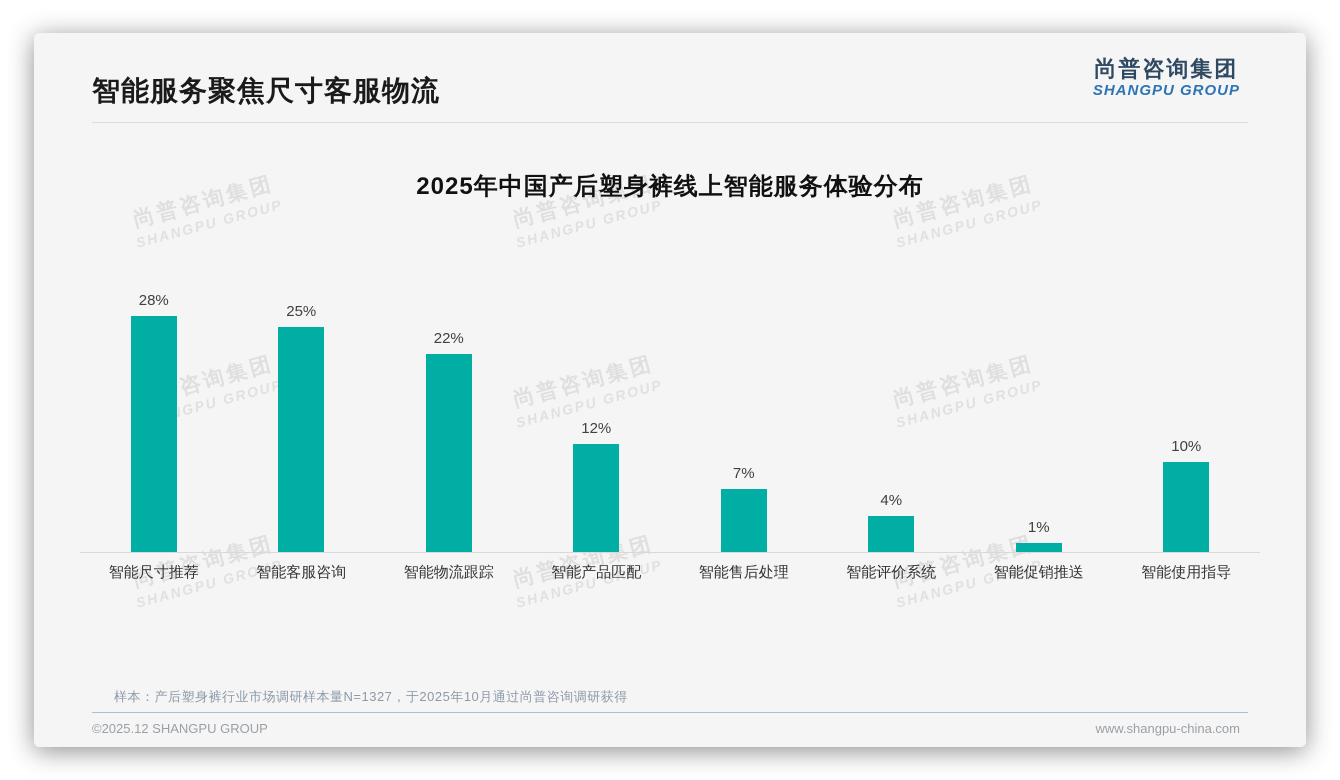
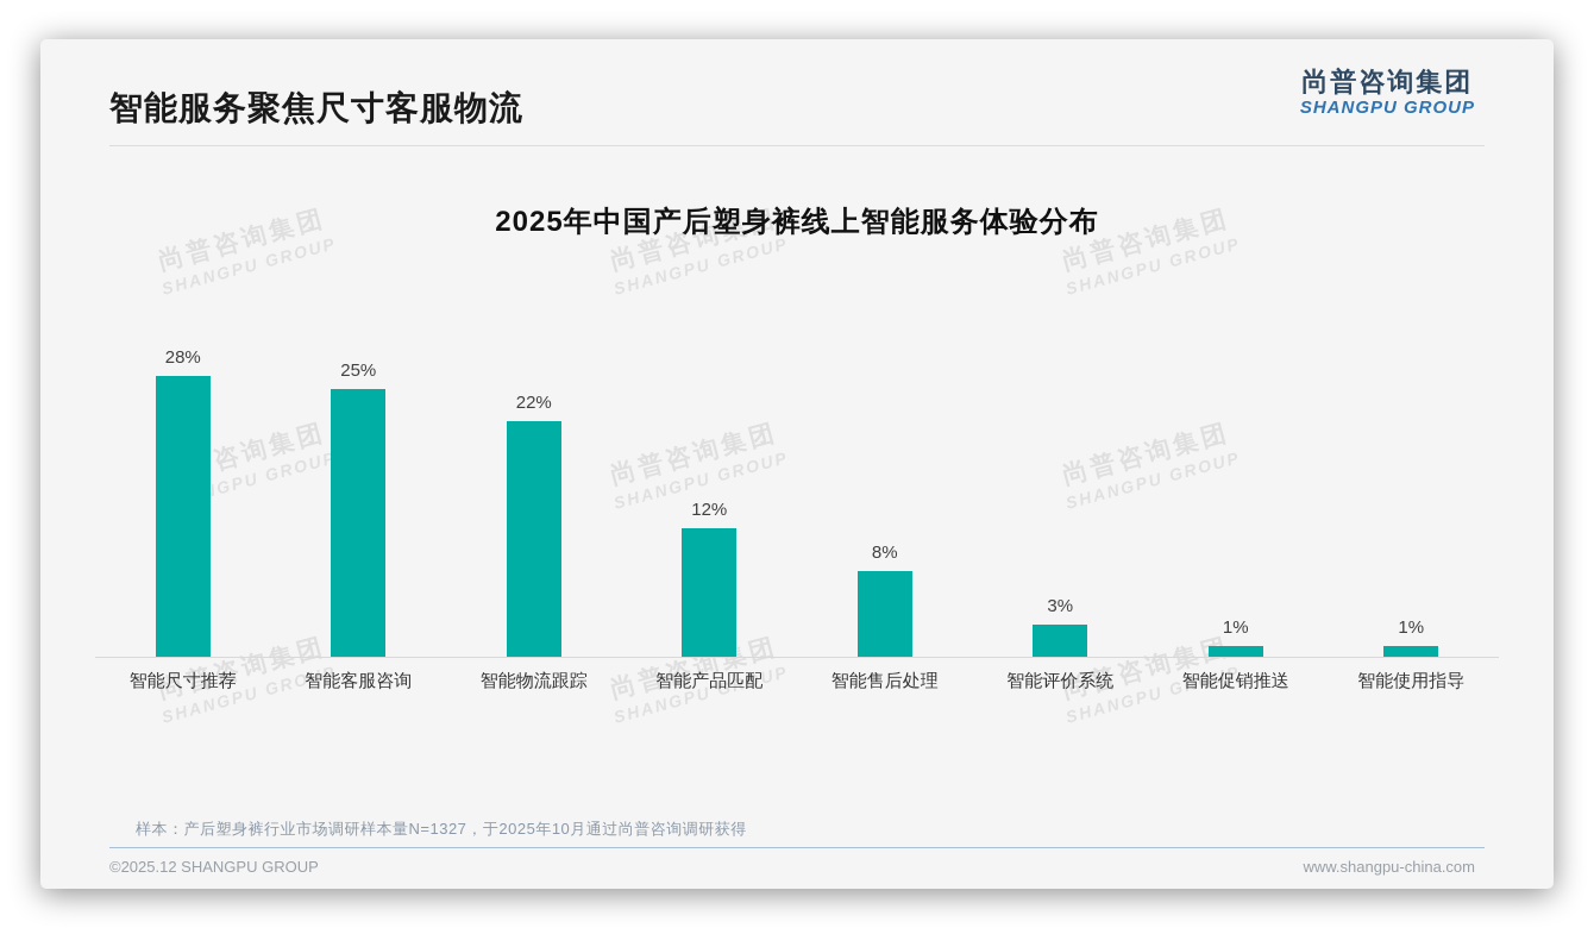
智能售后处理: 7% -> 8%
智能评价系统: 4% -> 3%
智能使用指导: 10% -> 1%
